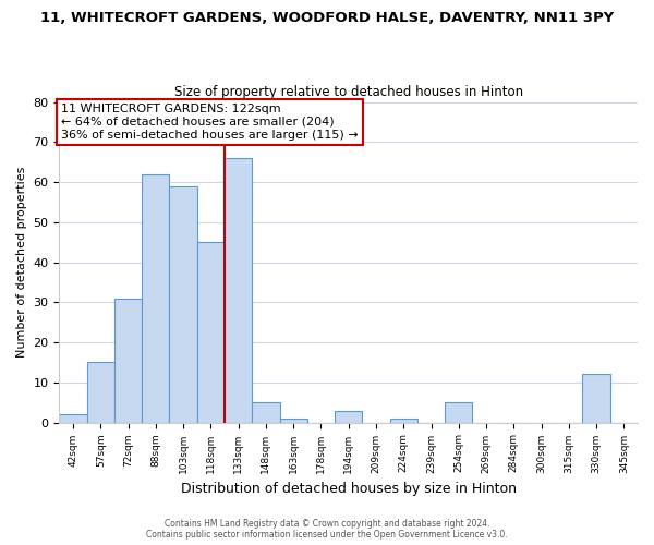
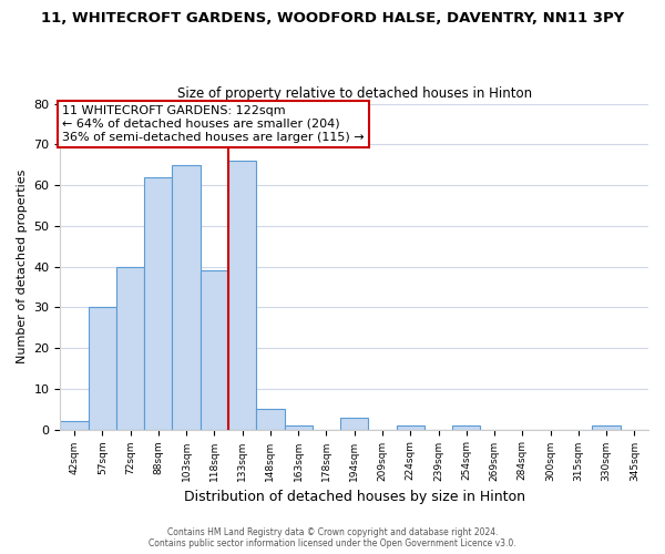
57sqm: 15 -> 30
72sqm: 31 -> 40
103sqm: 59 -> 65
118sqm: 45 -> 39
254sqm: 5 -> 1
330sqm: 12 -> 1
